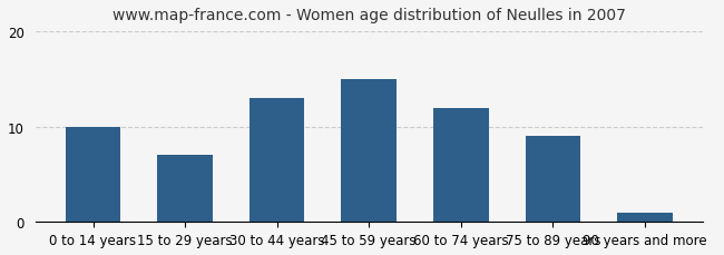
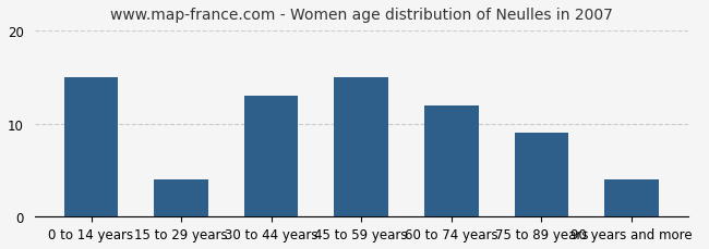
0 to 14 years: 10 -> 15
15 to 29 years: 7 -> 4
90 years and more: 1 -> 4
